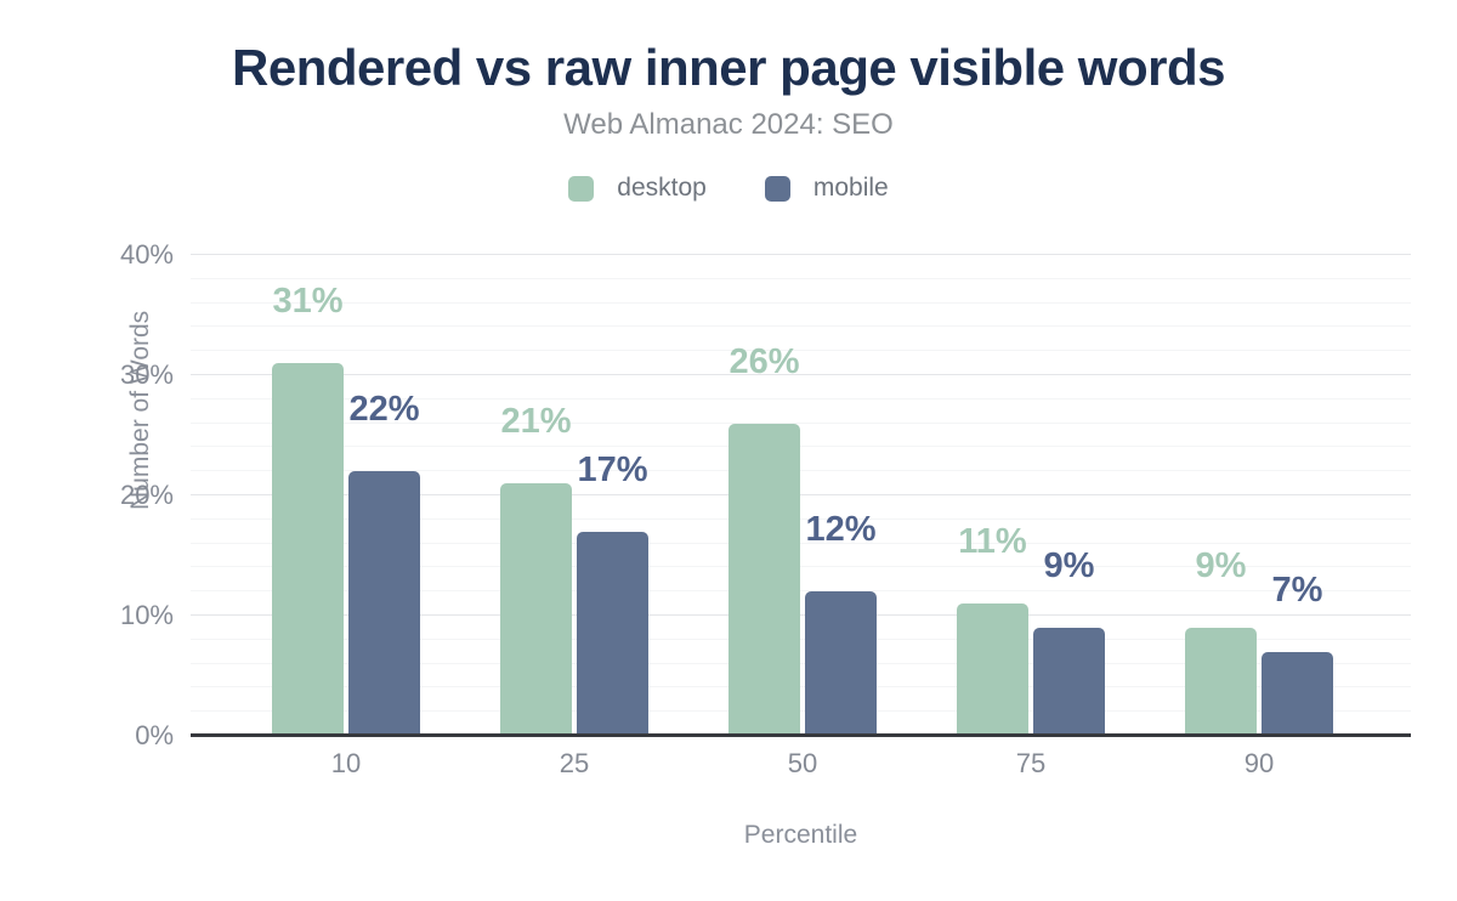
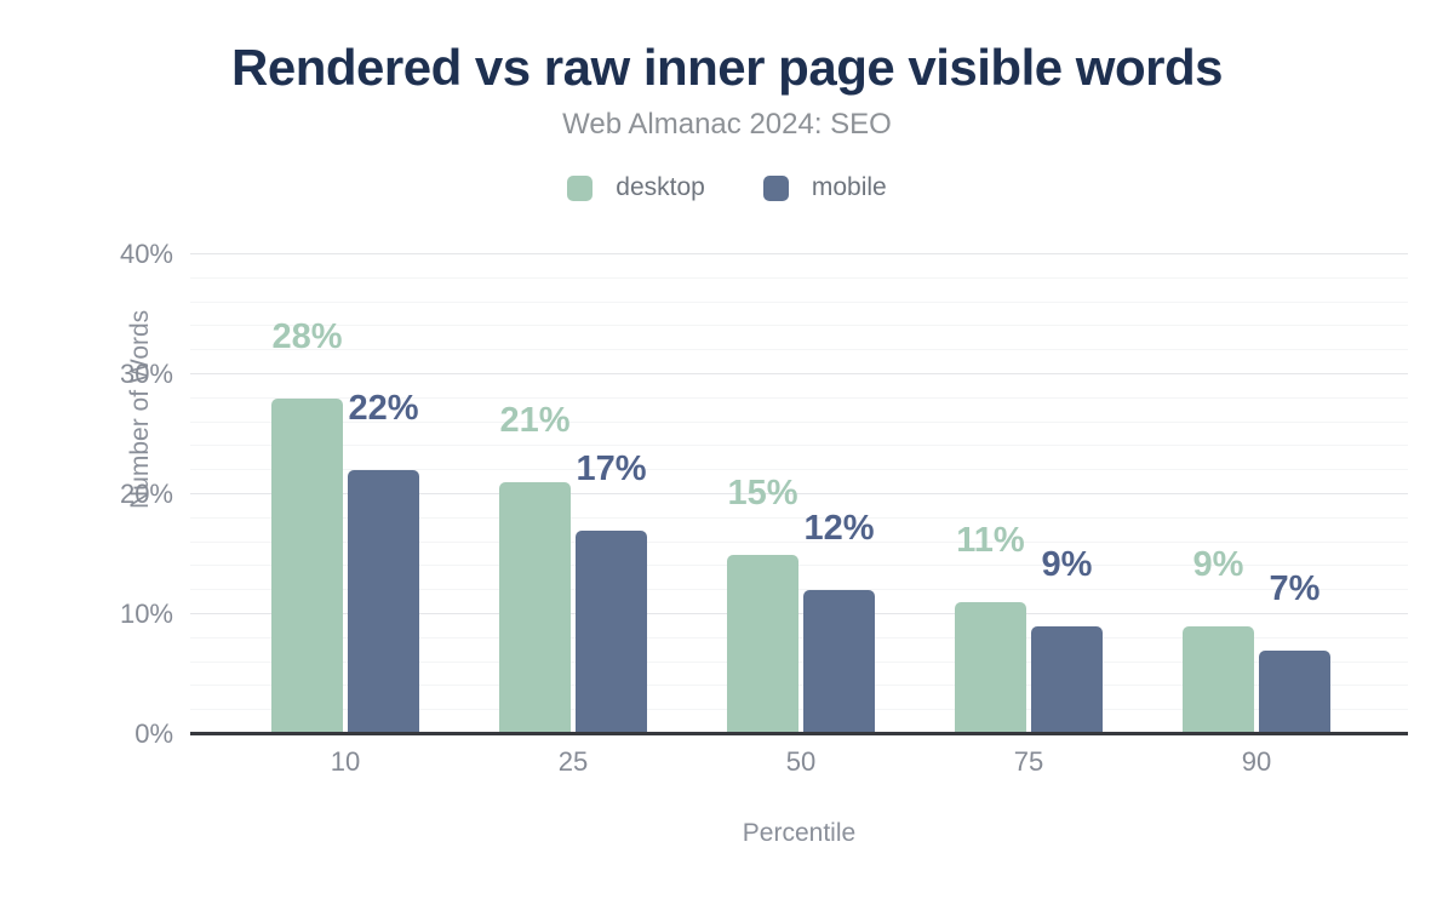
desktop/10: 31% -> 28%
desktop/50: 26% -> 15%
